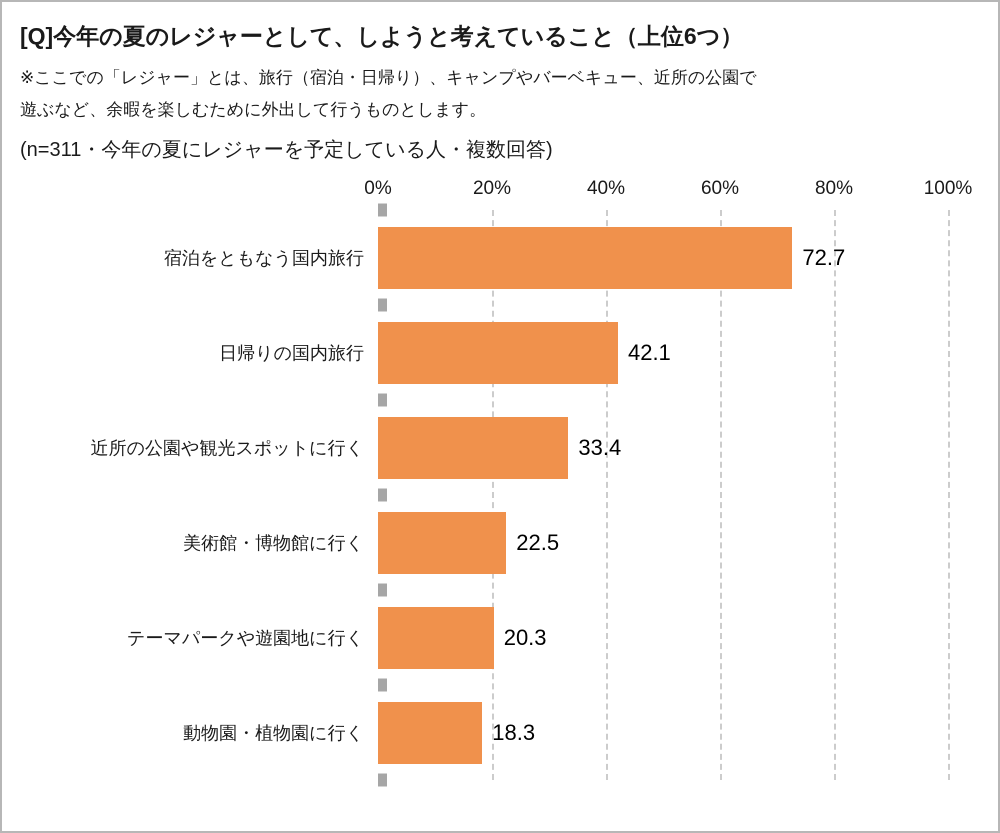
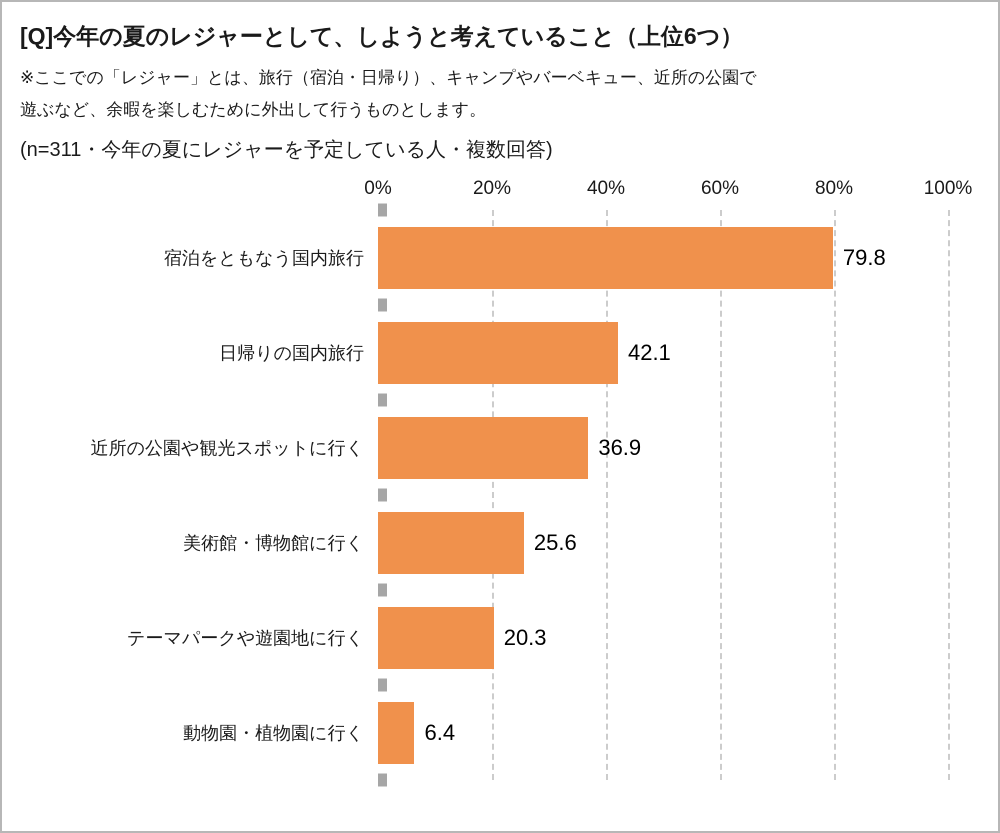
宿泊をともなう国内旅行: 72.7 -> 79.8
近所の公園や観光スポットに行く: 33.4 -> 36.9
美術館・博物館に行く: 22.5 -> 25.6
動物園・植物園に行く: 18.3 -> 6.4
